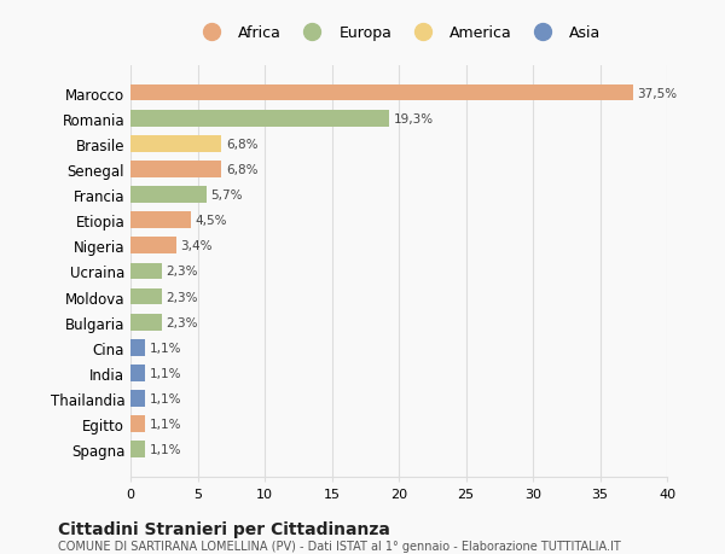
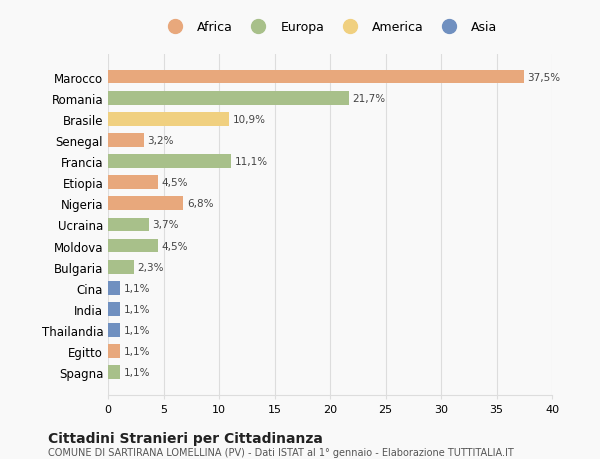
Romania: 19,3% -> 21,7%
Brasile: 6,8% -> 10,9%
Senegal: 6,8% -> 3,2%
Francia: 5,7% -> 11,1%
Nigeria: 3,4% -> 6,8%
Ucraina: 2,3% -> 3,7%
Moldova: 2,3% -> 4,5%
